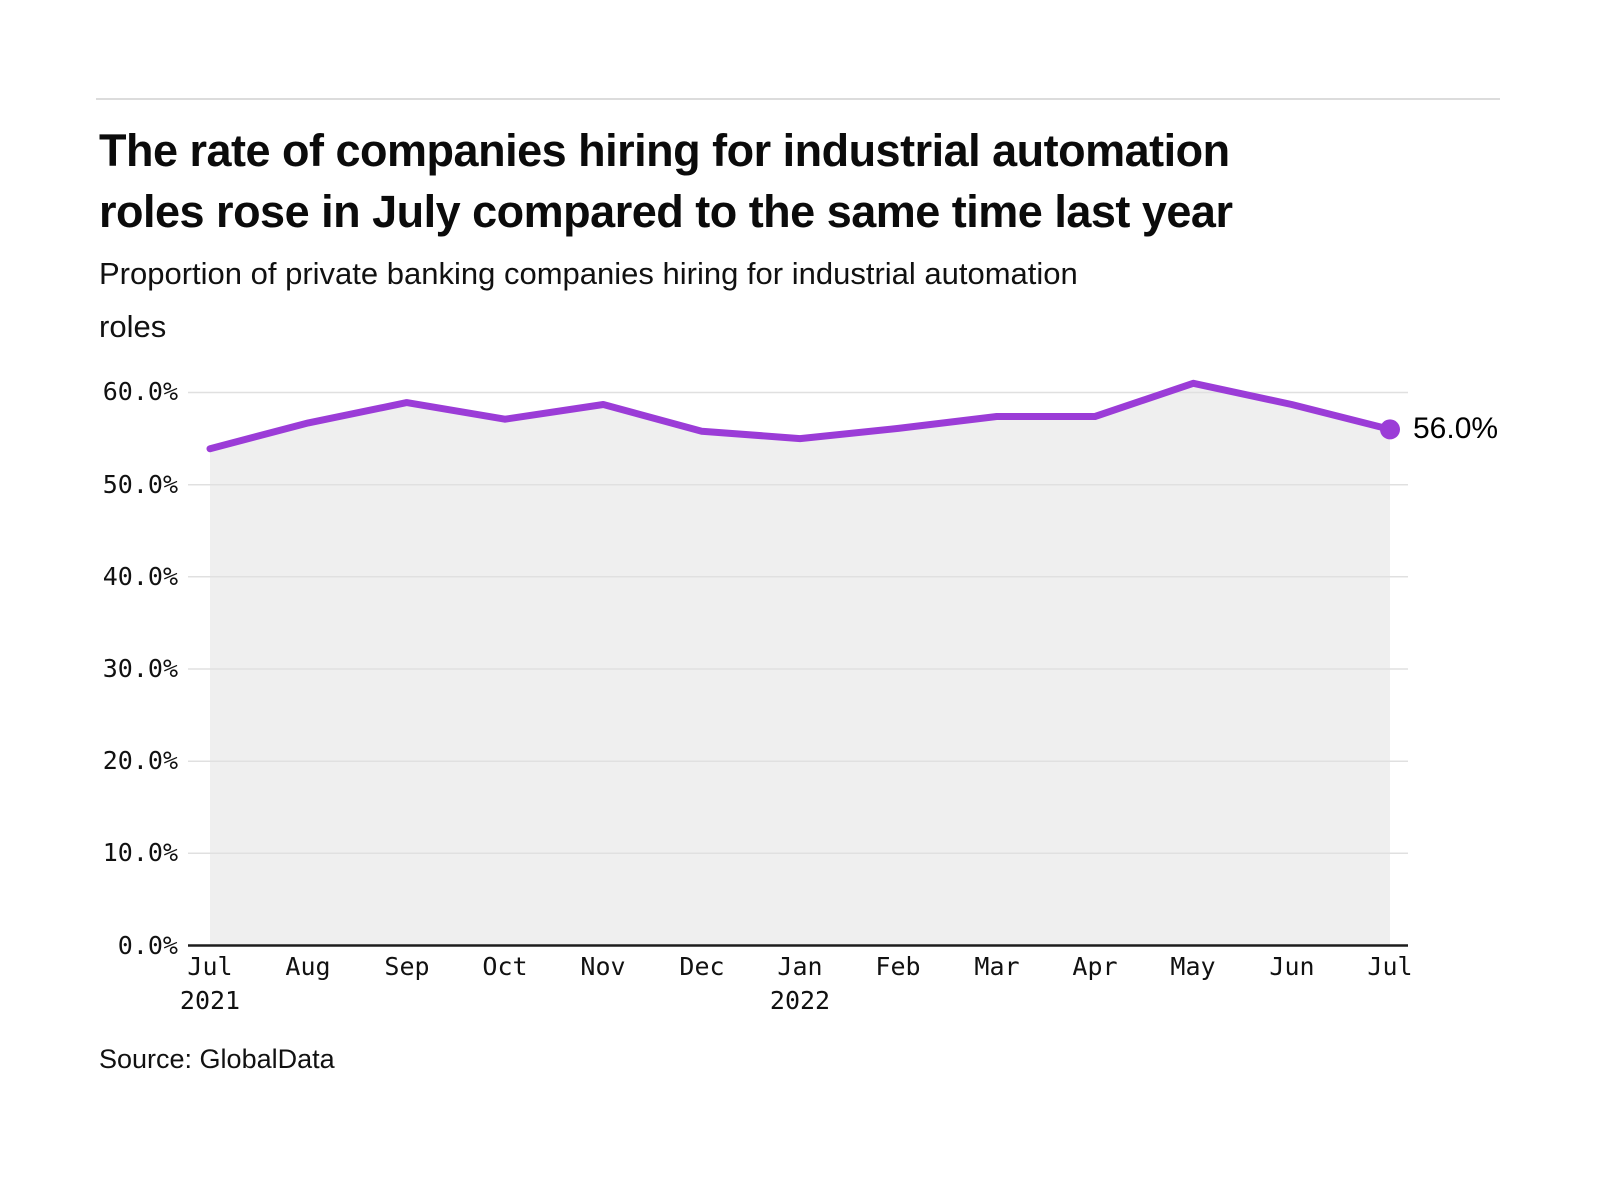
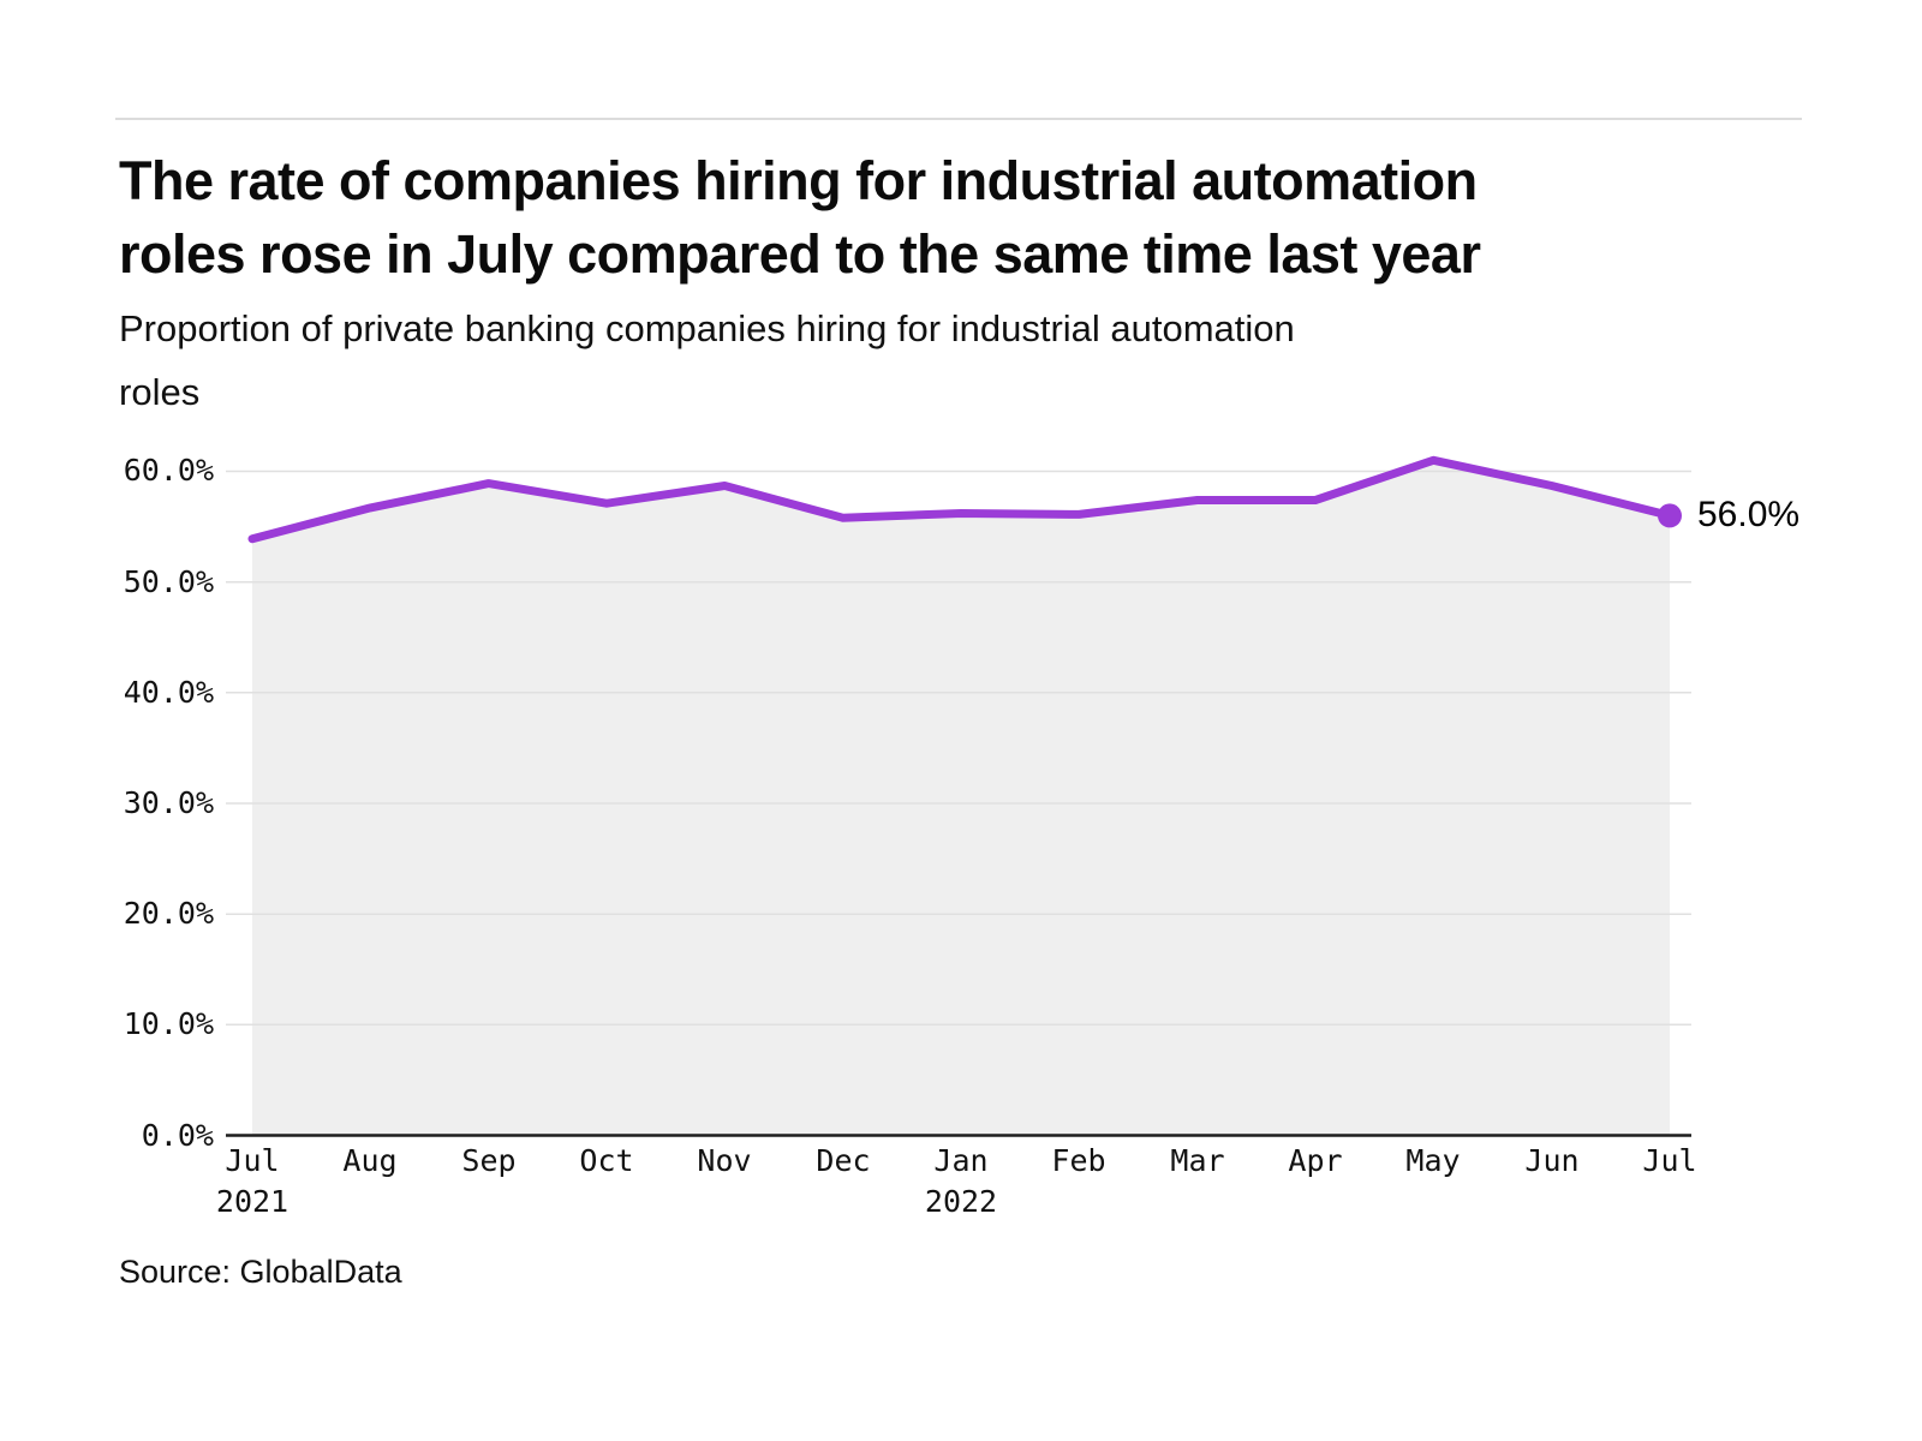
Jan 2022: 55% -> 56%
